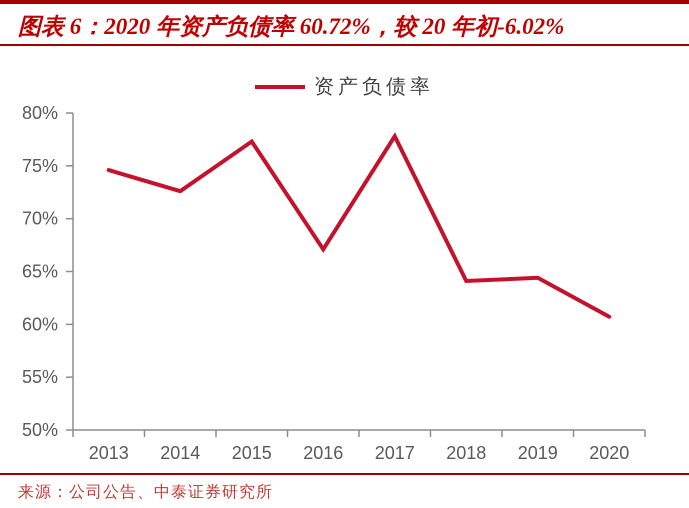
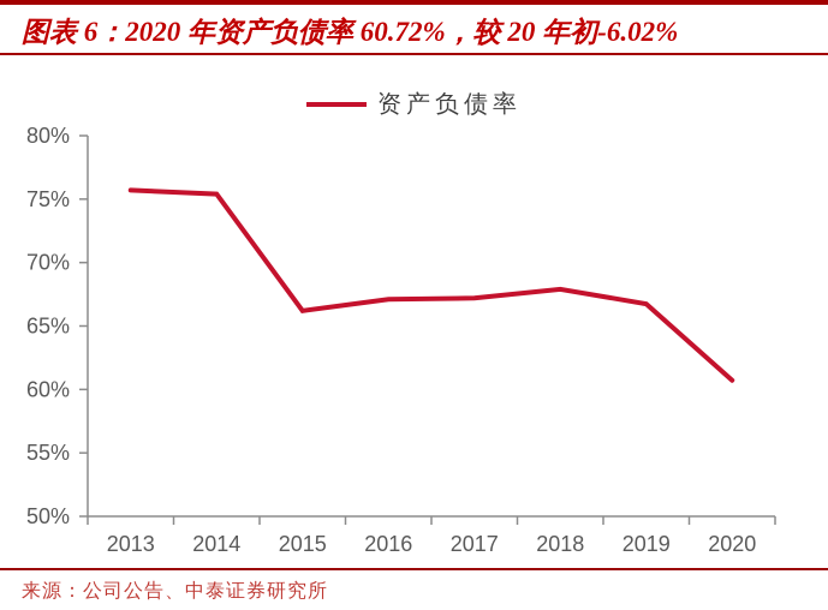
2013: 74.6% -> 75.7%
2014: 72.6% -> 75.4%
2015: 77.3% -> 66.2%
2017: 77.8% -> 67.2%
2018: 64.1% -> 67.9%
2019: 64.4% -> 66.7%
